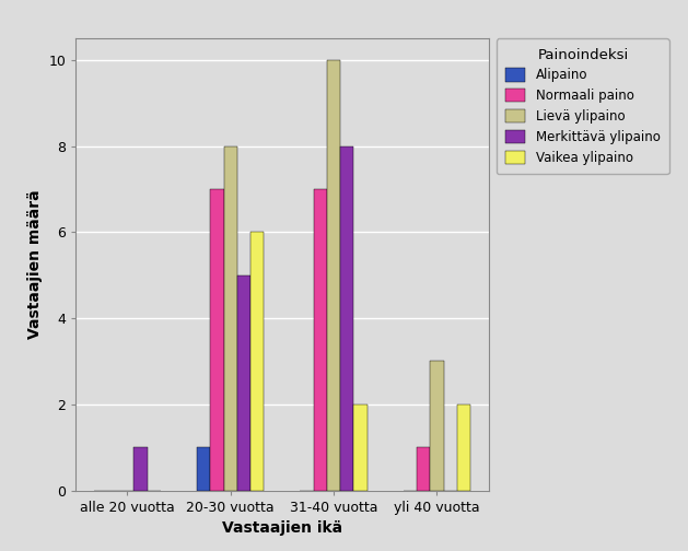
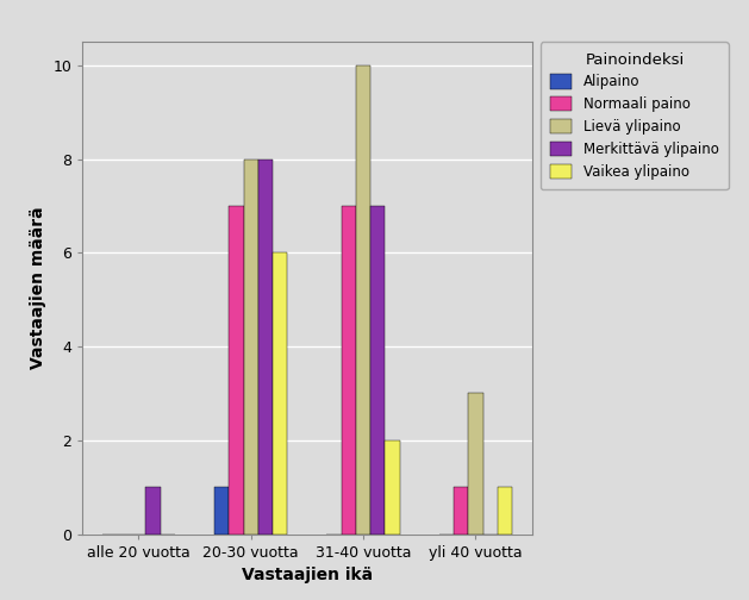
Merkittävä ylipaino/20-30 vuotta: 5 -> 8
Merkittävä ylipaino/31-40 vuotta: 8 -> 7
Vaikea ylipaino/yli 40 vuotta: 2 -> 1
